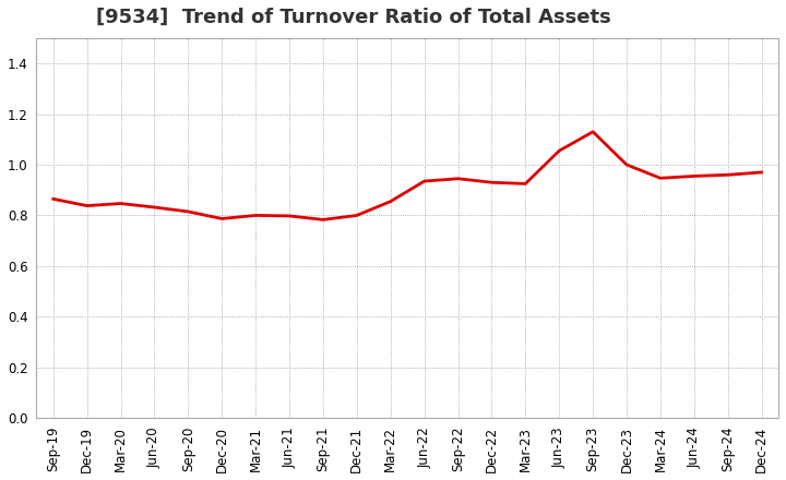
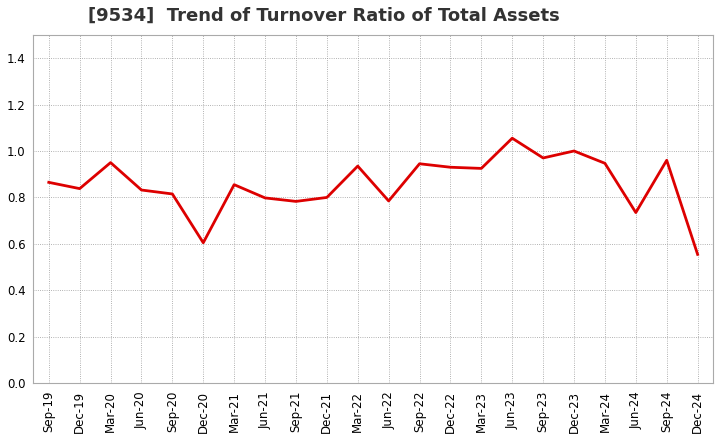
Mar-20: 0.847 -> 0.950
Dec-20: 0.787 -> 0.605
Mar-21: 0.800 -> 0.855
Mar-22: 0.855 -> 0.935
Jun-22: 0.935 -> 0.785
Sep-23: 1.130 -> 0.970
Jun-24: 0.955 -> 0.735
Dec-24: 0.970 -> 0.555
